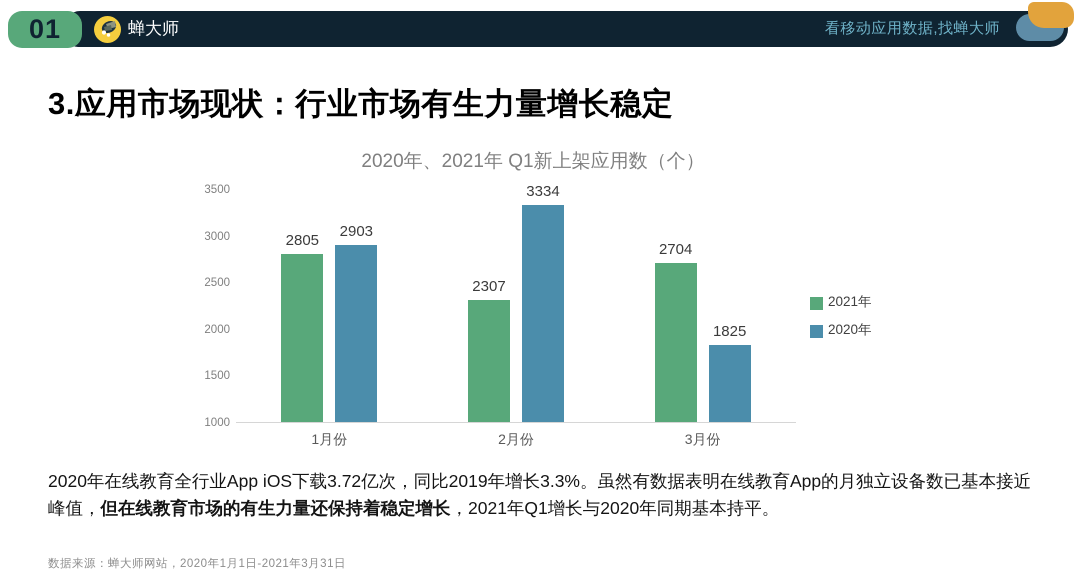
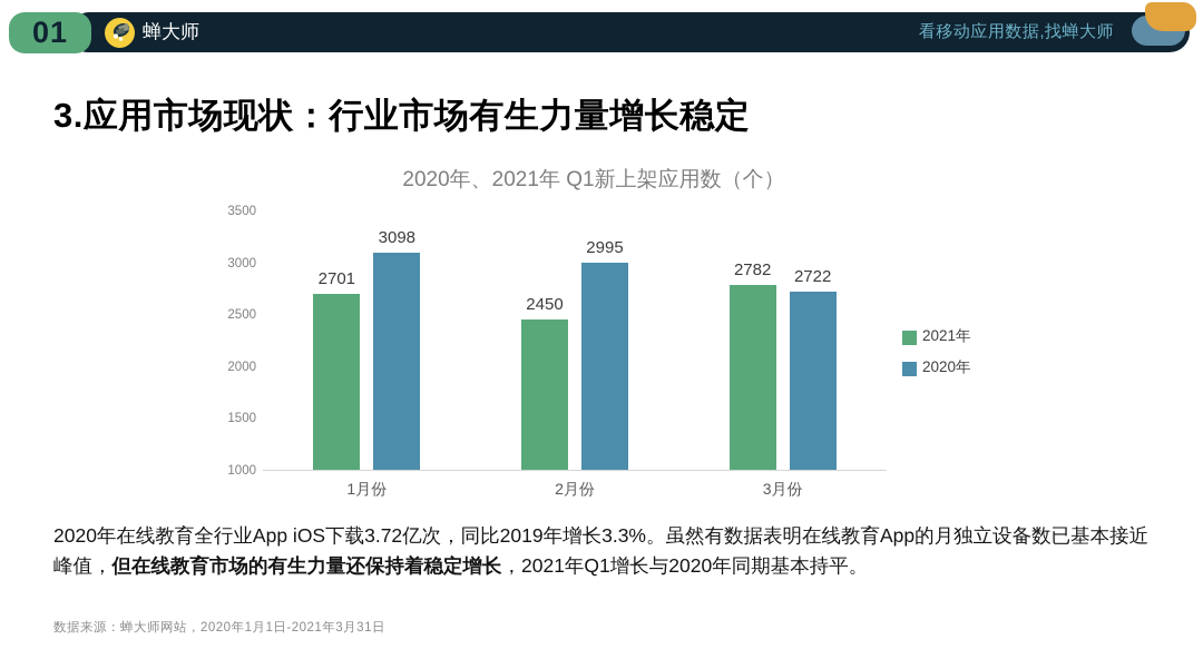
2021年/1月份: 2805 -> 2701
2020年/1月份: 2903 -> 3098
2021年/2月份: 2307 -> 2450
2020年/2月份: 3334 -> 2995
2021年/3月份: 2704 -> 2782
2020年/3月份: 1825 -> 2722
